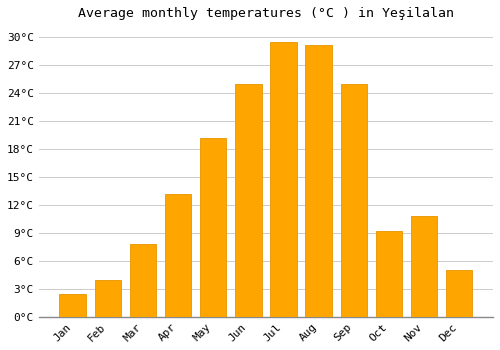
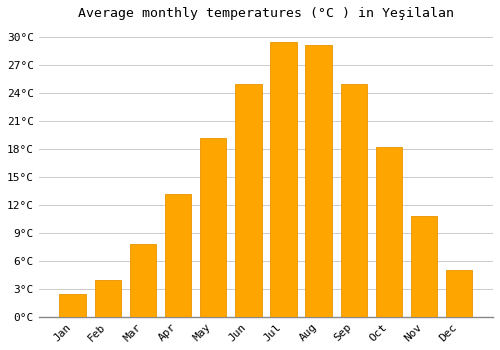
Oct: 9.2°C -> 18.2°C
